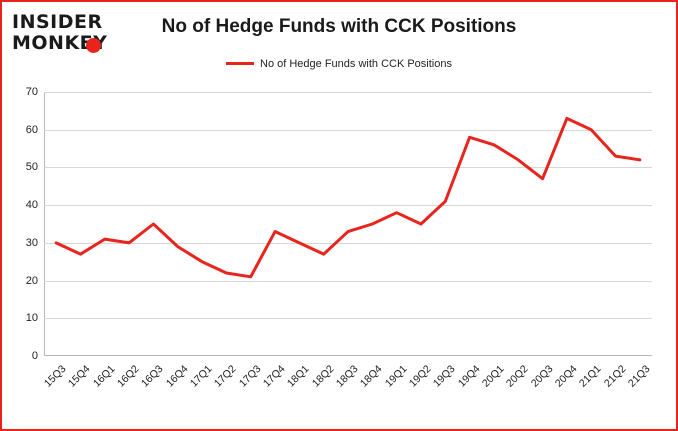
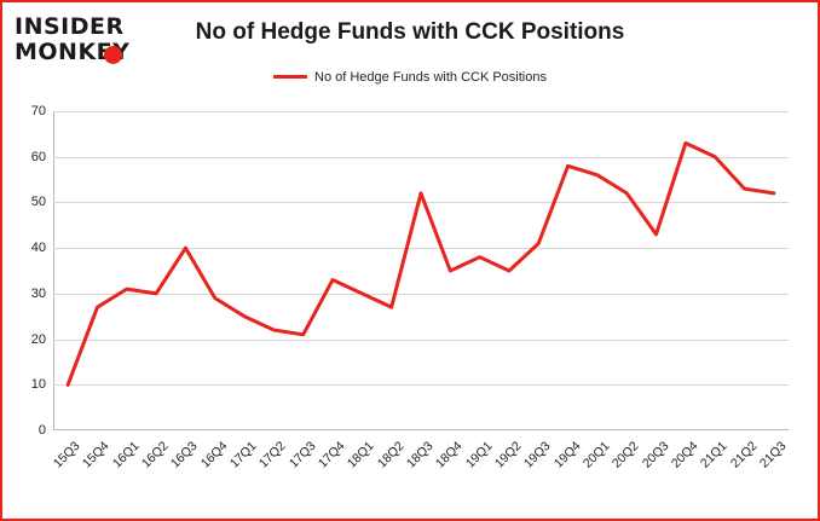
15Q3: 30 -> 10
16Q3: 35 -> 40
18Q3: 33 -> 52
20Q3: 47 -> 43
